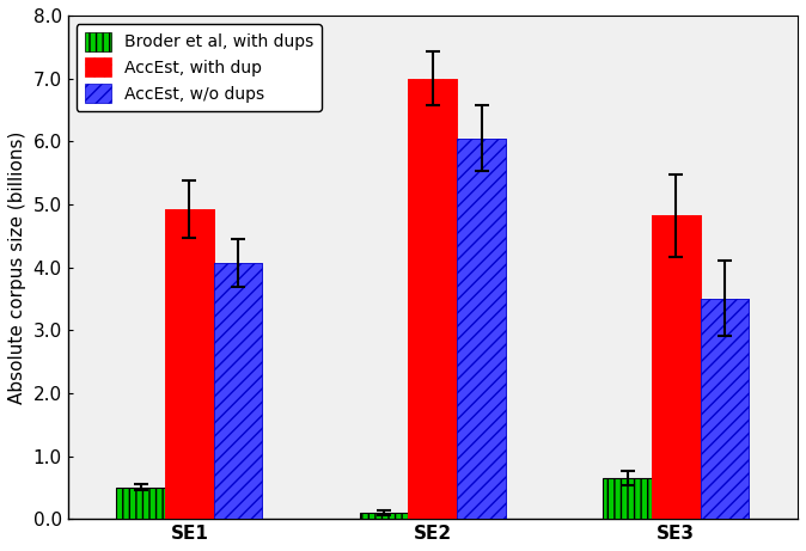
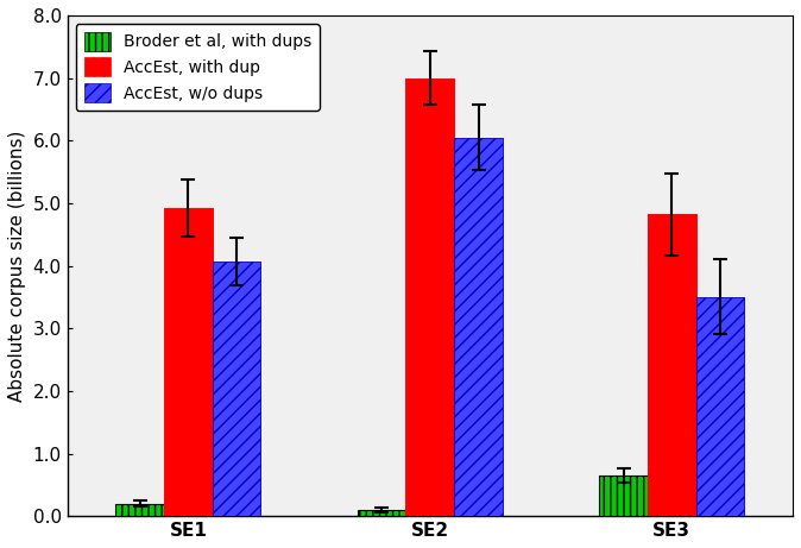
Broder et al, with dups/SE1: 0.50 -> 0.20
